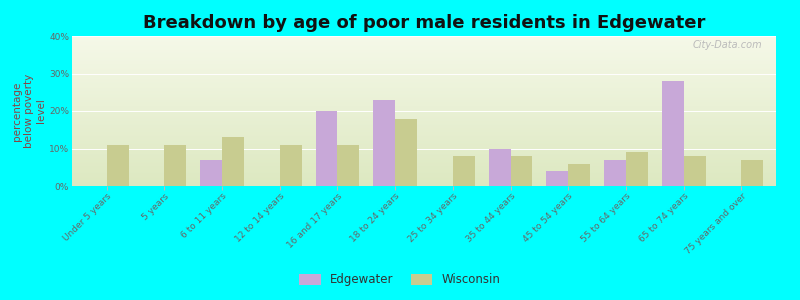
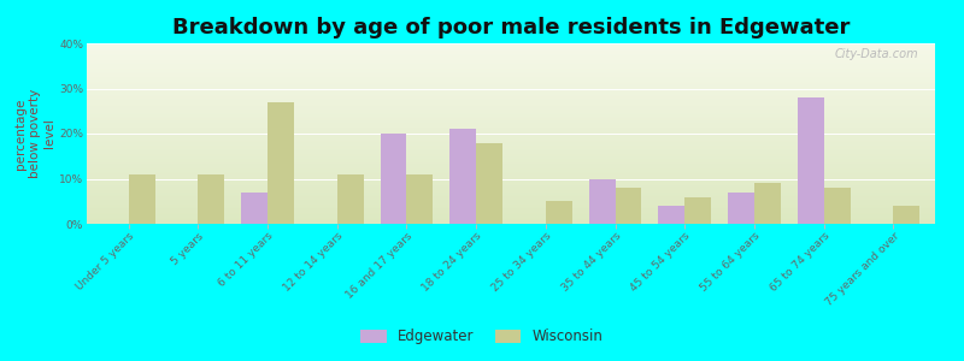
Wisconsin/6 to 11 years: 13% -> 27%
Edgewater/18 to 24 years: 23% -> 21%
Wisconsin/25 to 34 years: 8% -> 5%
Wisconsin/75 years and over: 7% -> 4%
